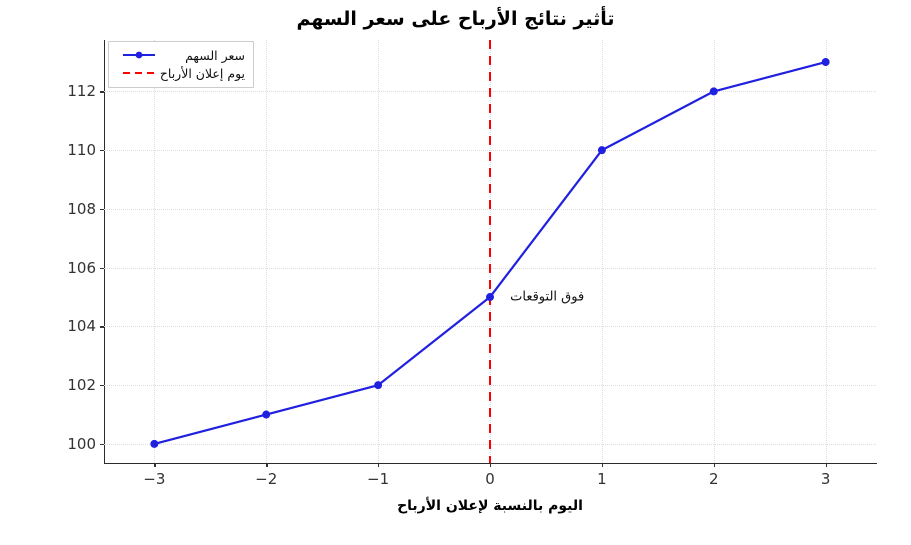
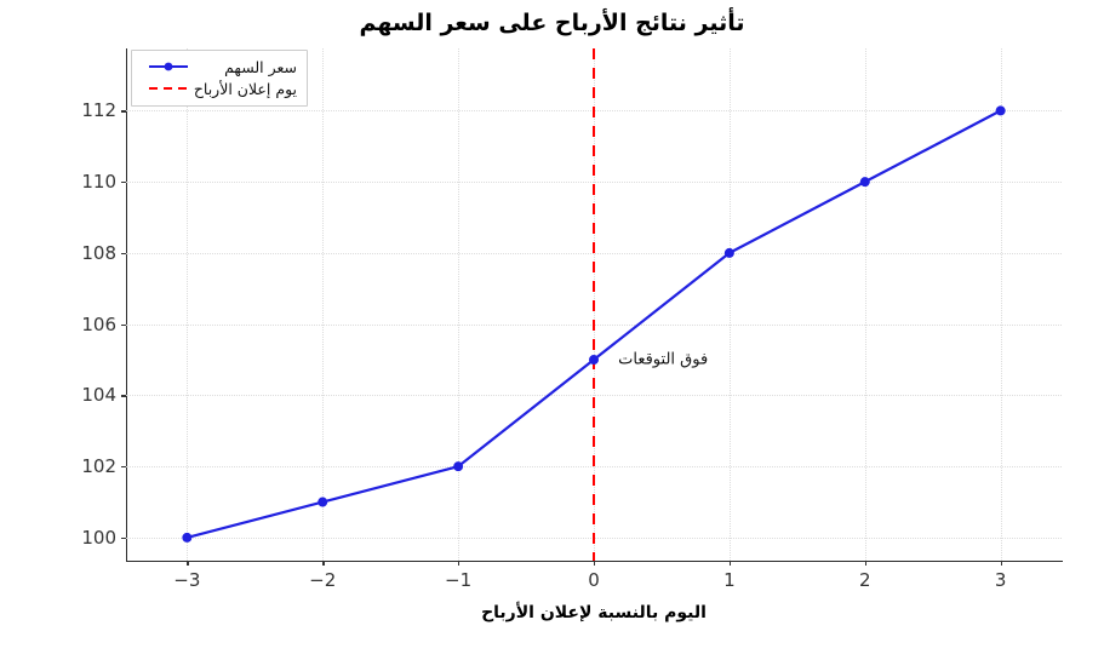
1: 110 -> 108
2: 112 -> 110
3: 113 -> 112
